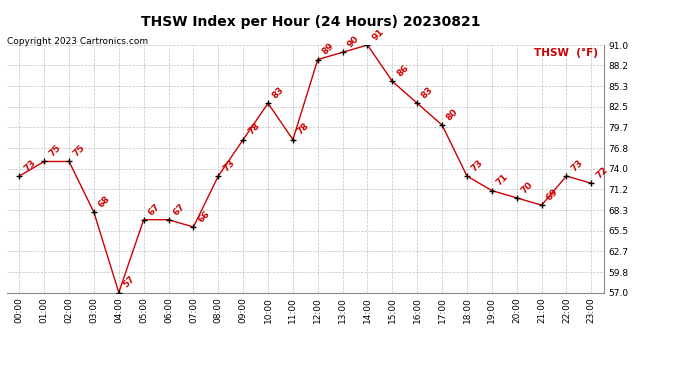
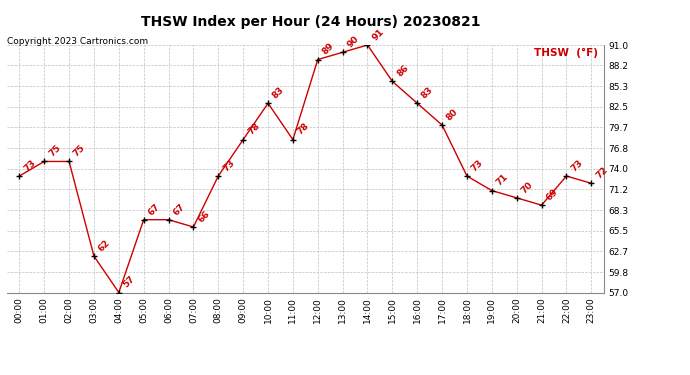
03:00: 68 -> 62
